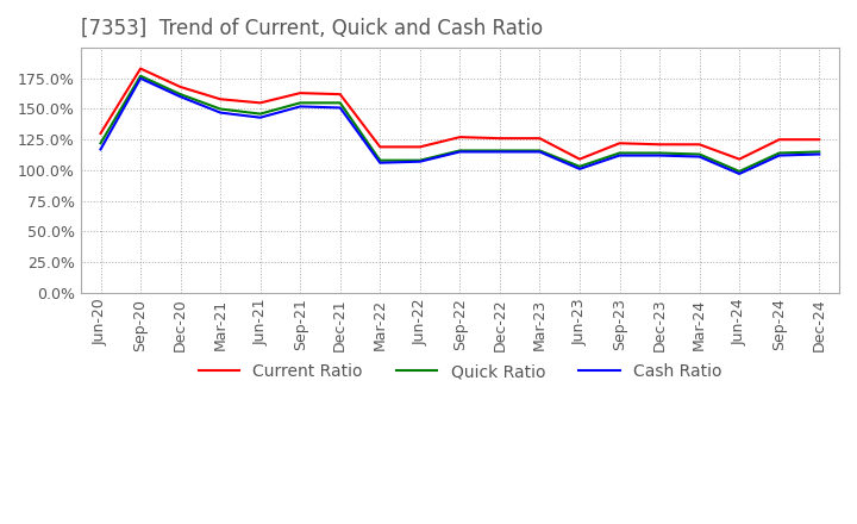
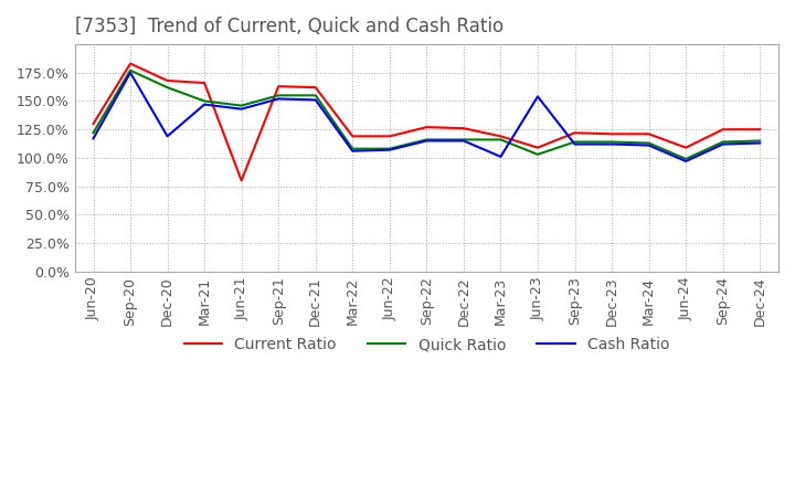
Cash Ratio/Dec-20: 160% -> 119%
Current Ratio/Mar-21: 158% -> 166%
Current Ratio/Jun-21: 155% -> 80%
Current Ratio/Mar-23: 126% -> 119%
Cash Ratio/Mar-23: 115% -> 101%
Cash Ratio/Jun-23: 101% -> 154%
